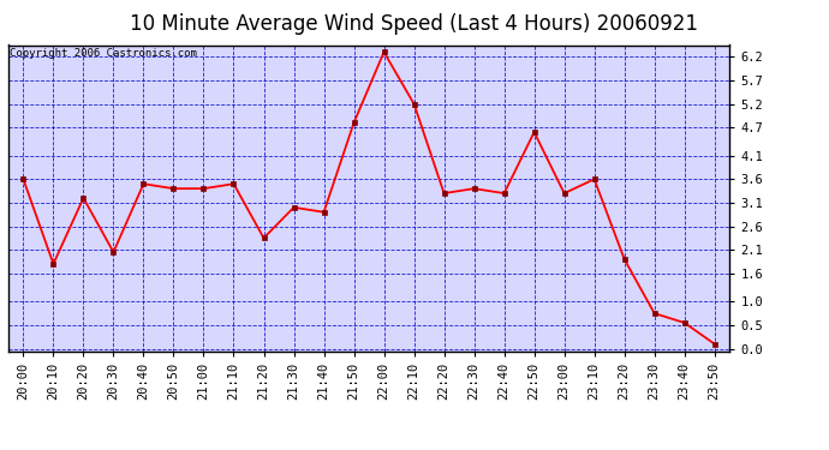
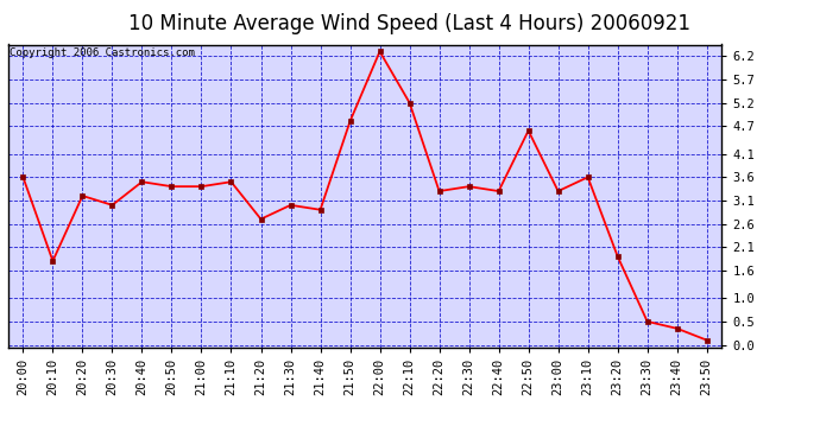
20:30: 2.05 -> 3.00
21:20: 2.35 -> 2.70
23:30: 0.75 -> 0.50
23:40: 0.55 -> 0.35
